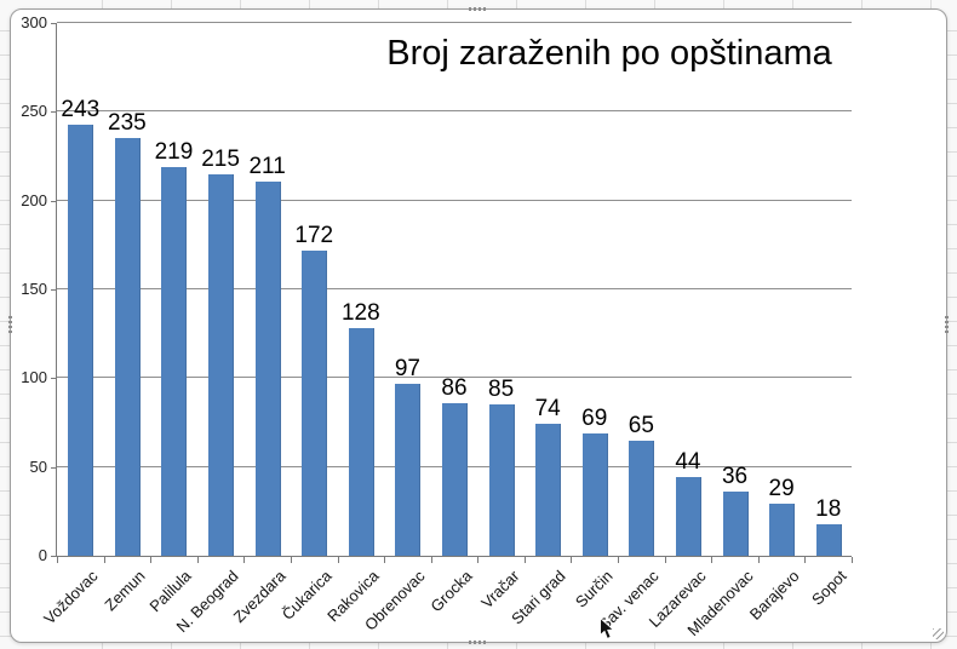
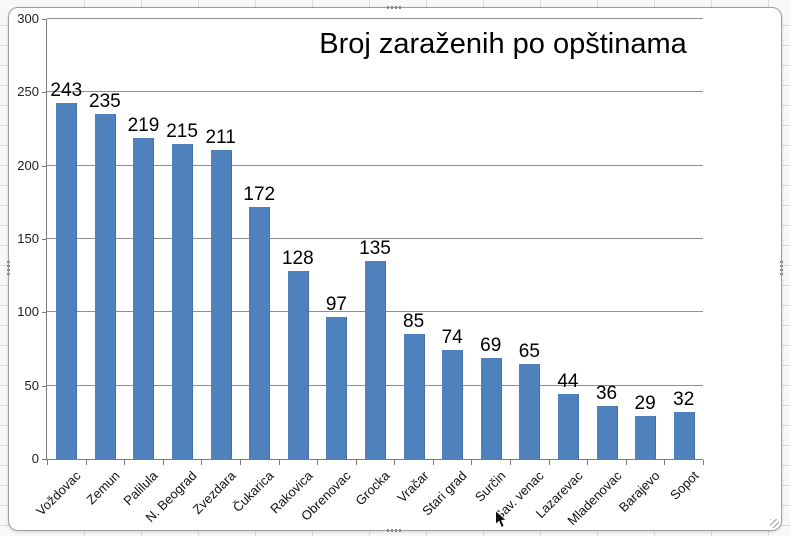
Grocka: 86 -> 135
Sopot: 18 -> 32
